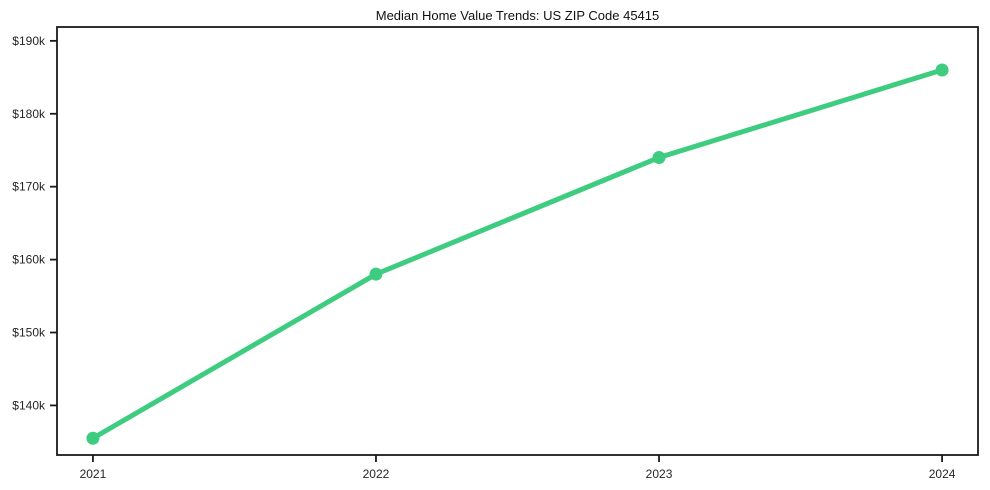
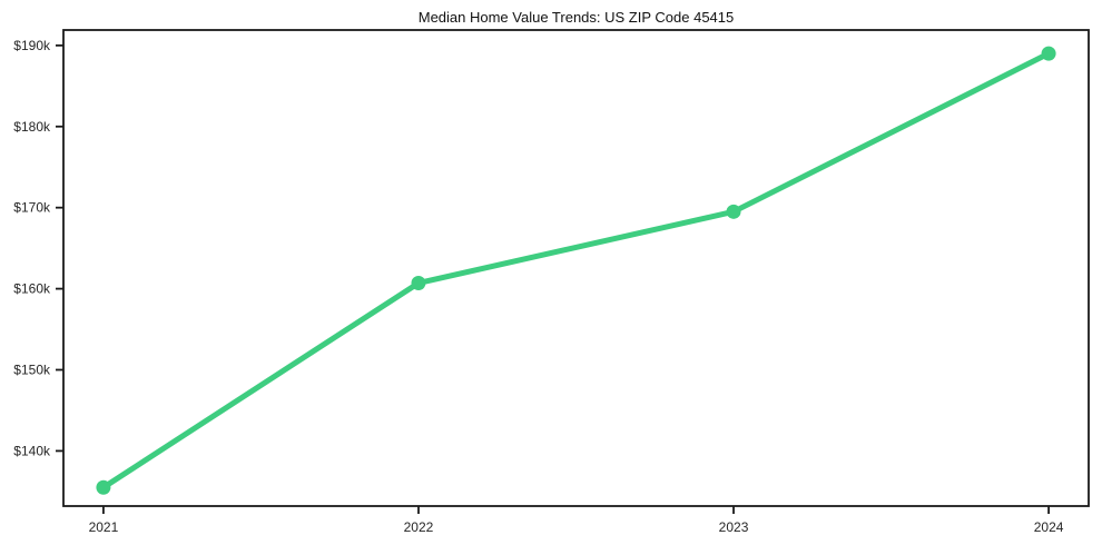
2022: $158k -> $161k
2023: $174k -> $170k
2024: $186k -> $189k
